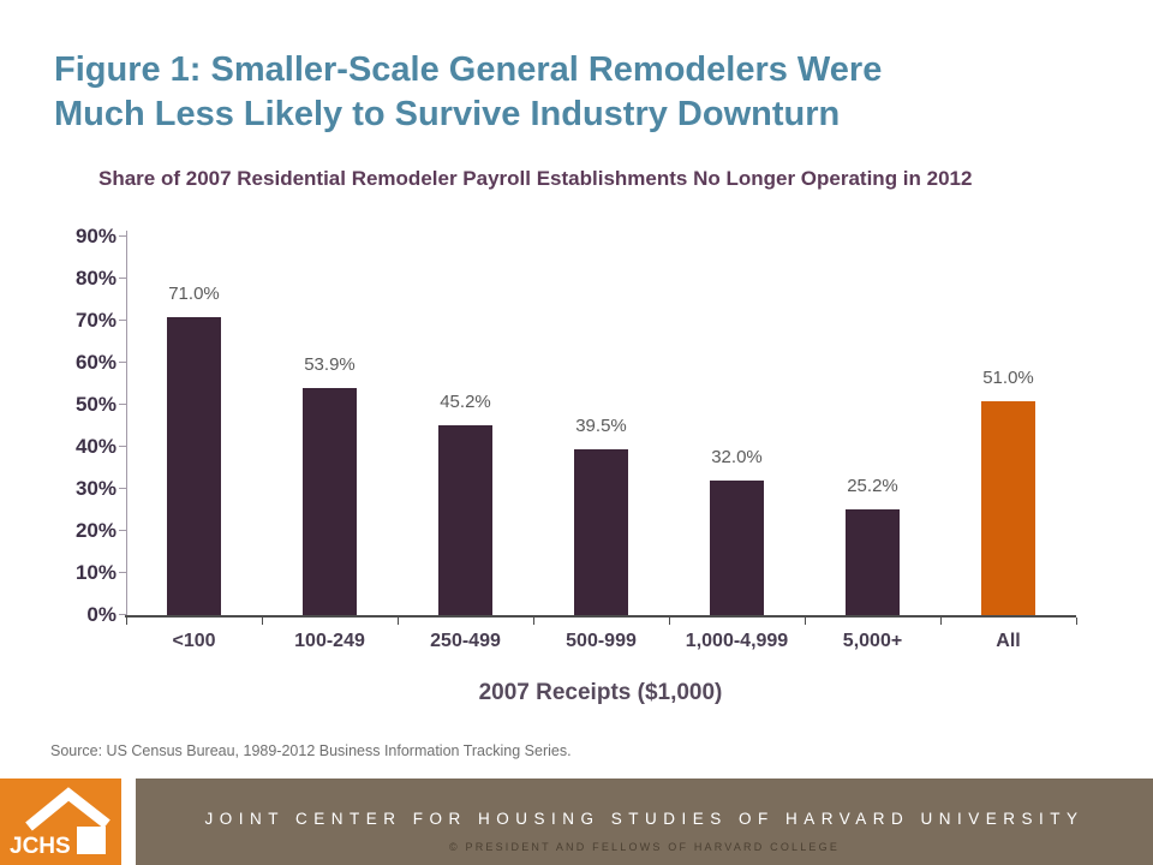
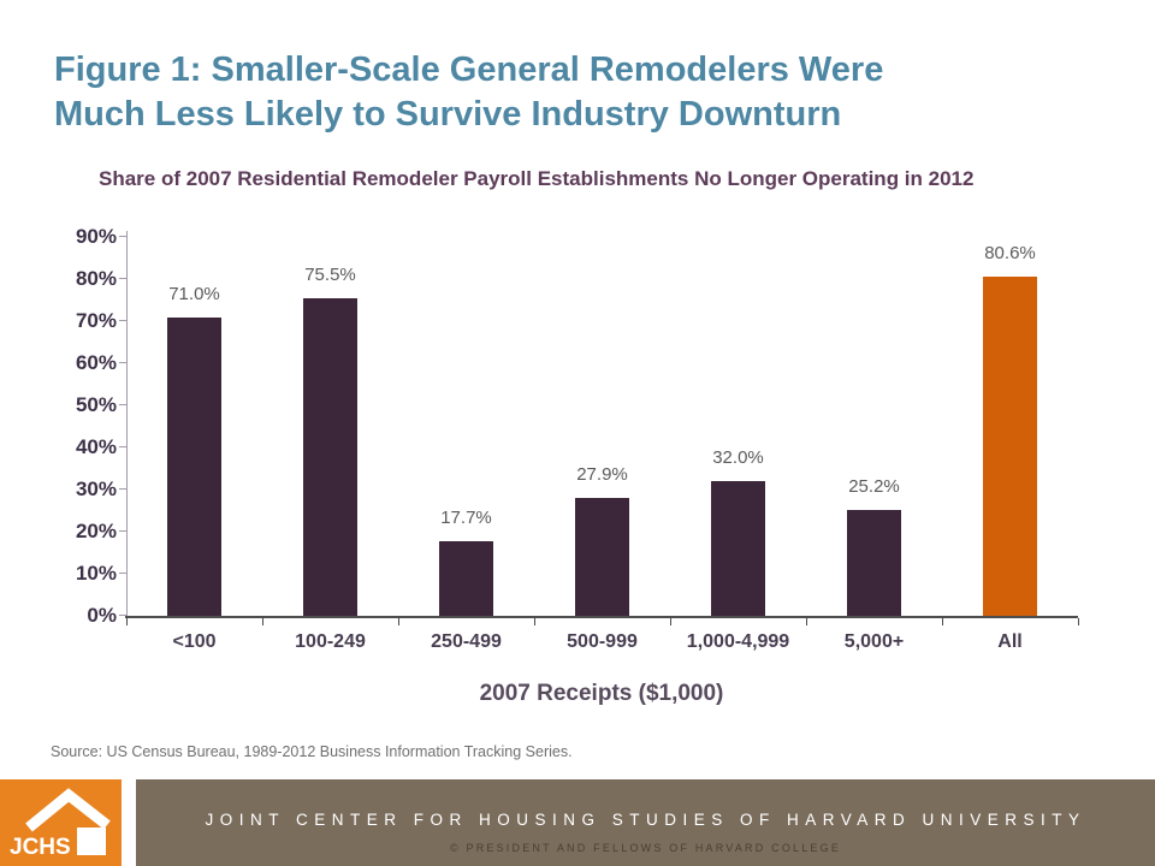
100-249: 53.9% -> 75.5%
250-499: 45.2% -> 17.7%
500-999: 39.5% -> 27.9%
All: 51.0% -> 80.6%
